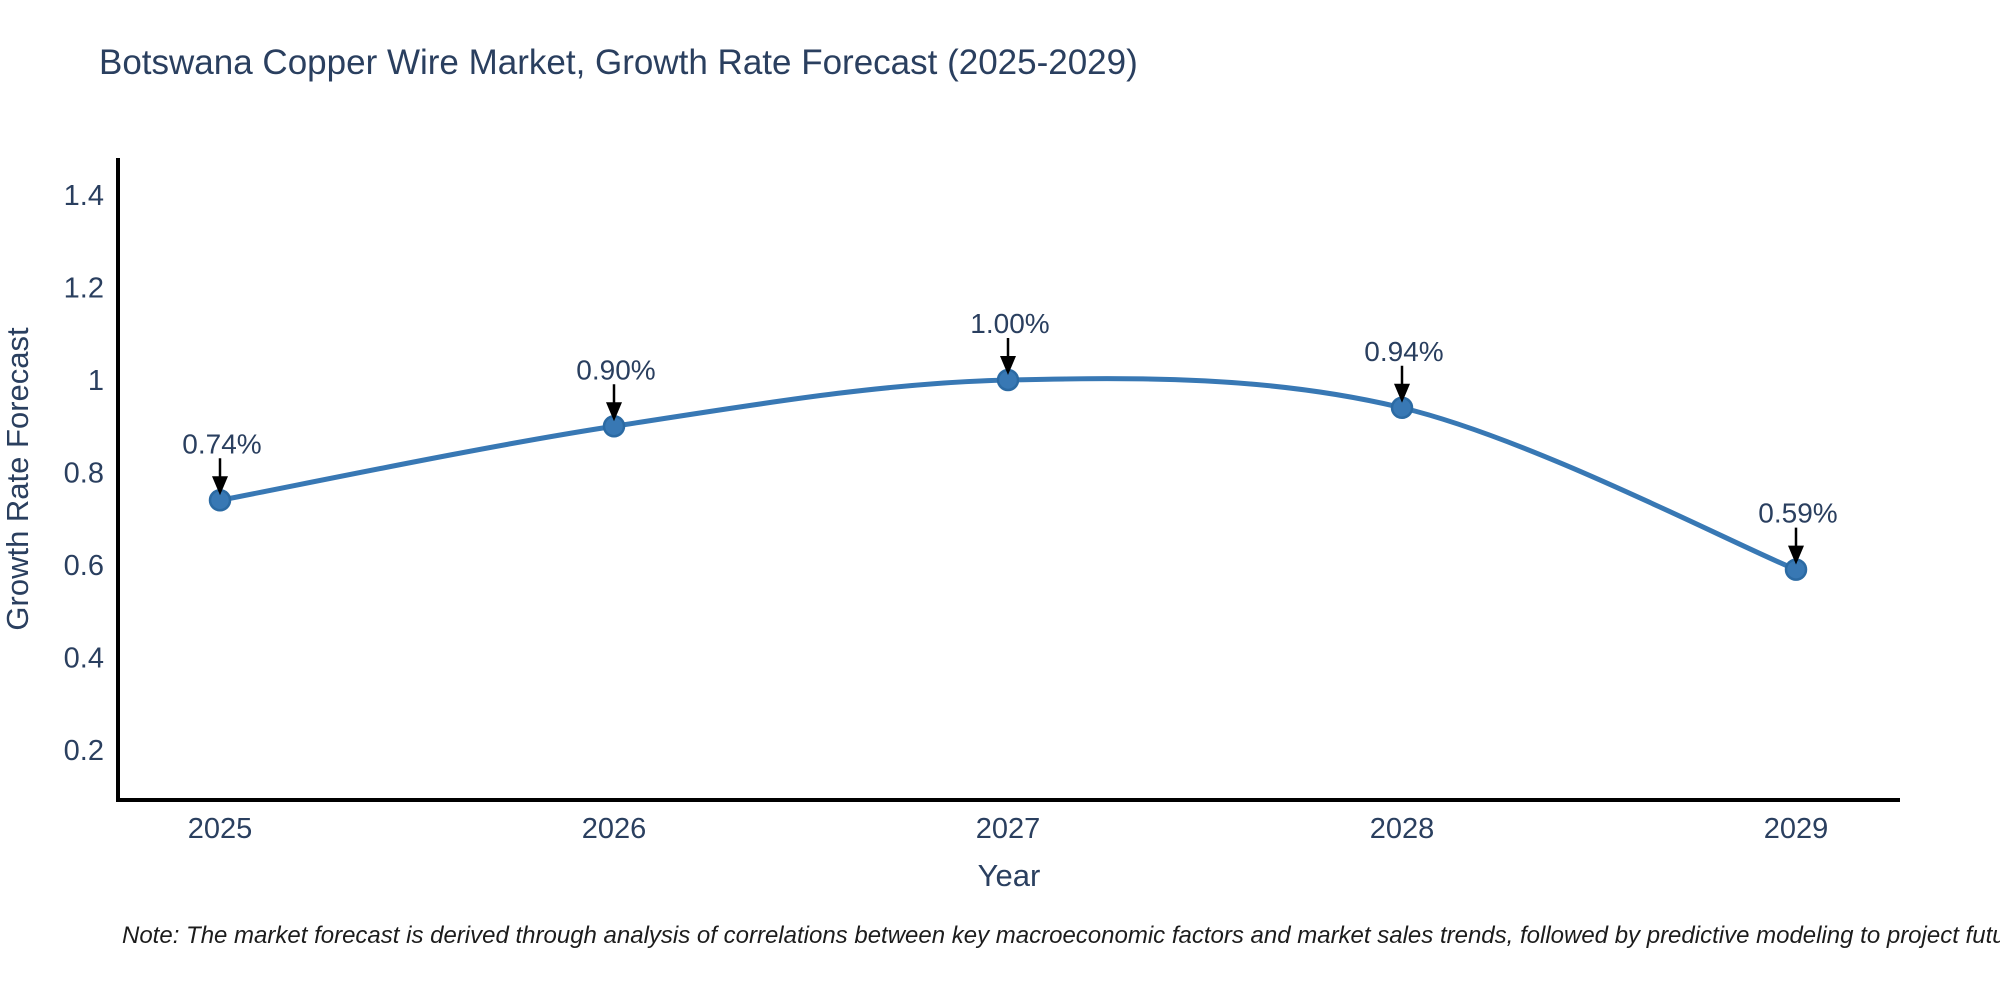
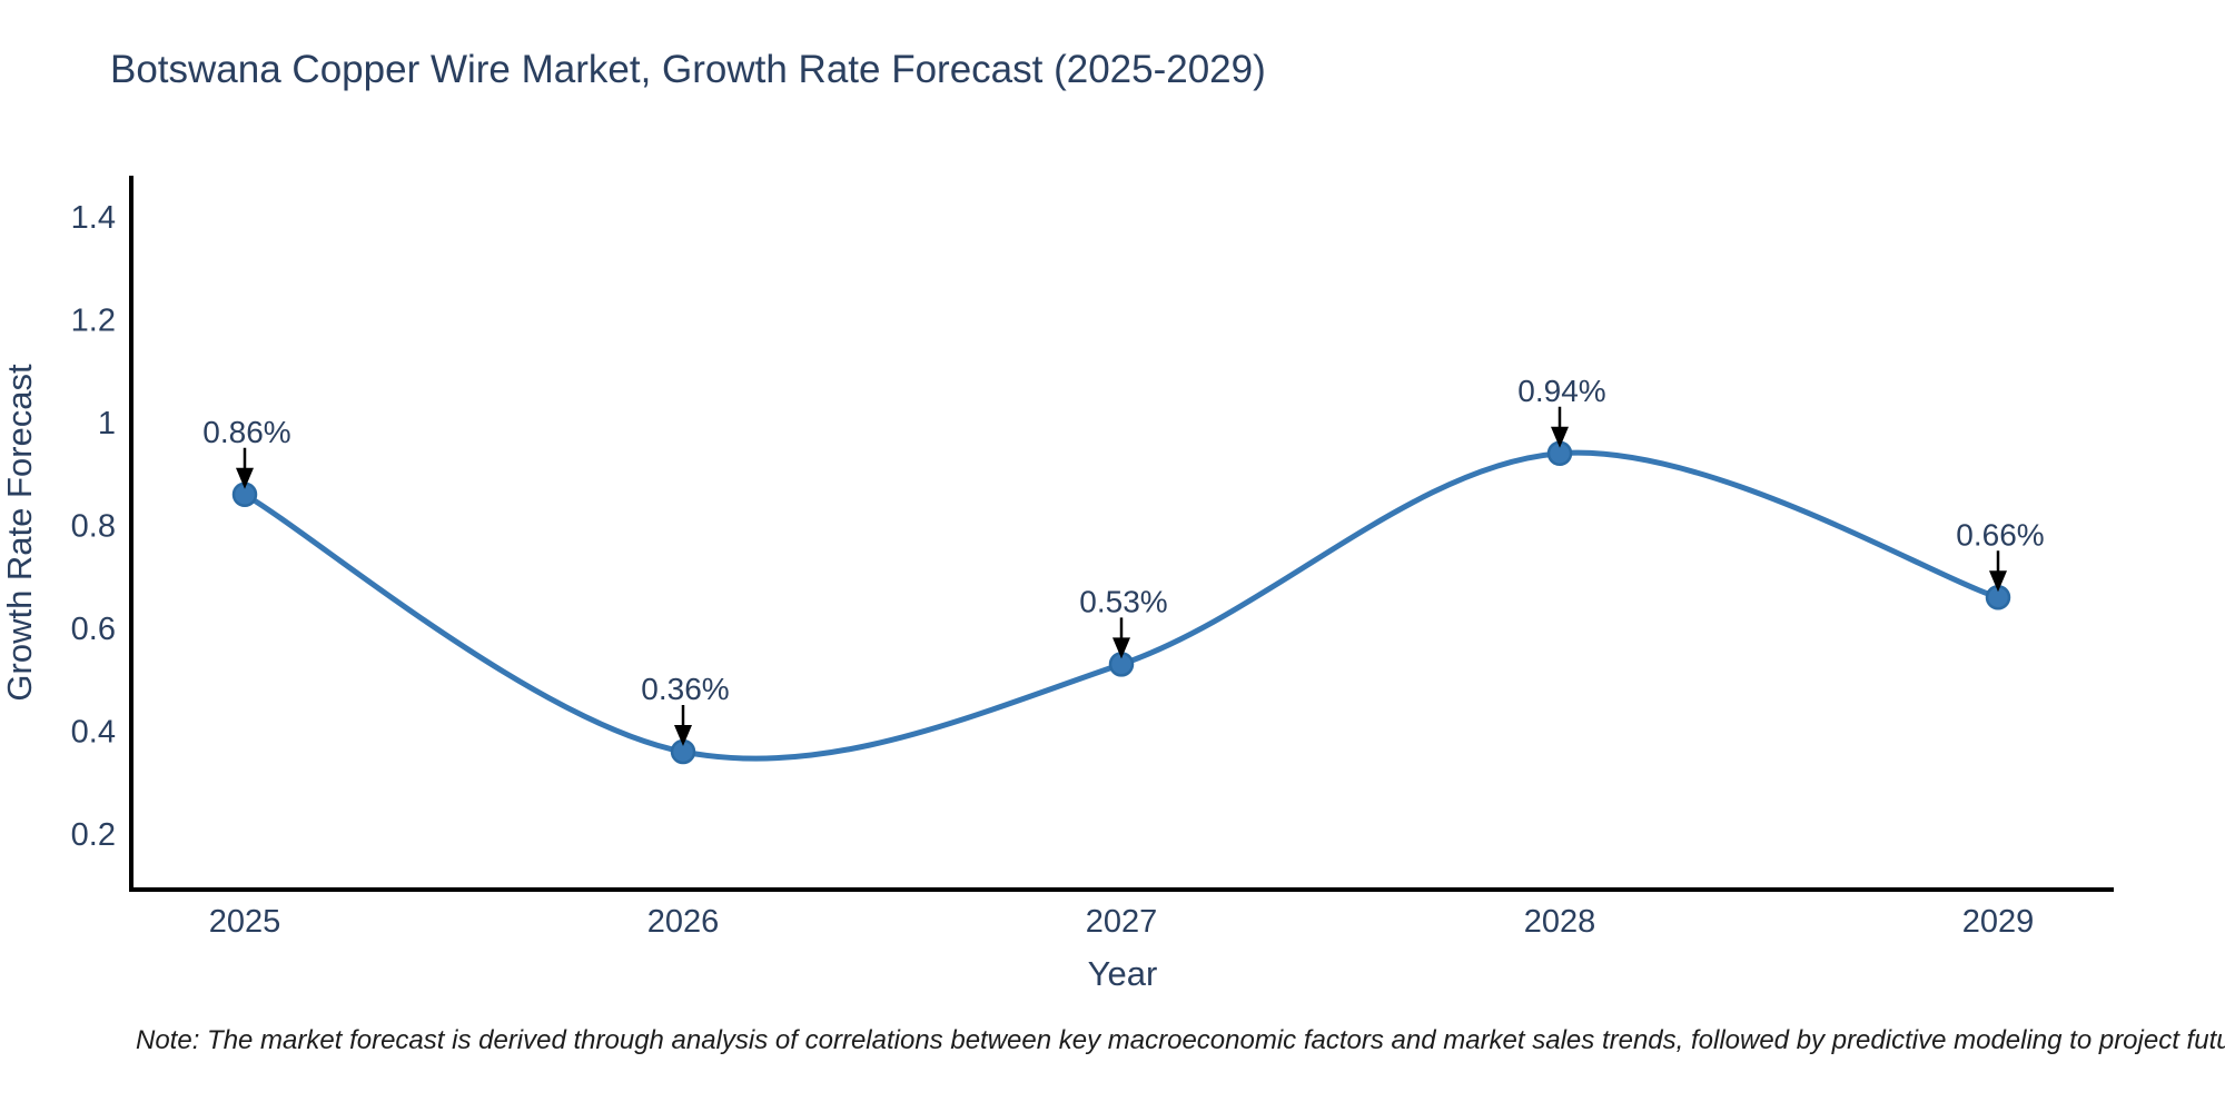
2025: 0.74% -> 0.86%
2026: 0.90% -> 0.36%
2027: 1.00% -> 0.53%
2029: 0.59% -> 0.66%
